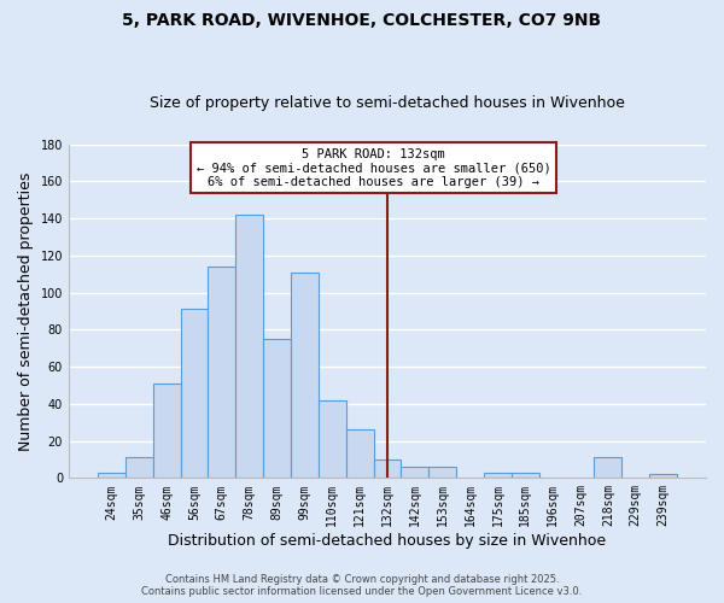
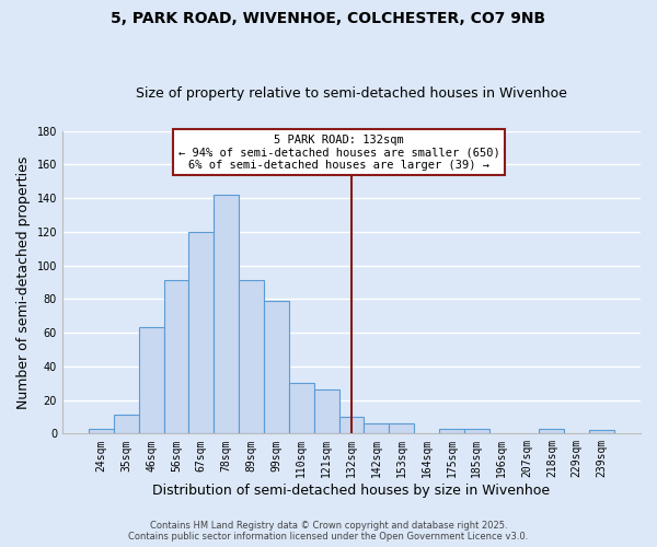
46sqm: 51 -> 63
67sqm: 114 -> 120
89sqm: 75 -> 91
99sqm: 111 -> 79
110sqm: 42 -> 30
218sqm: 11 -> 3
